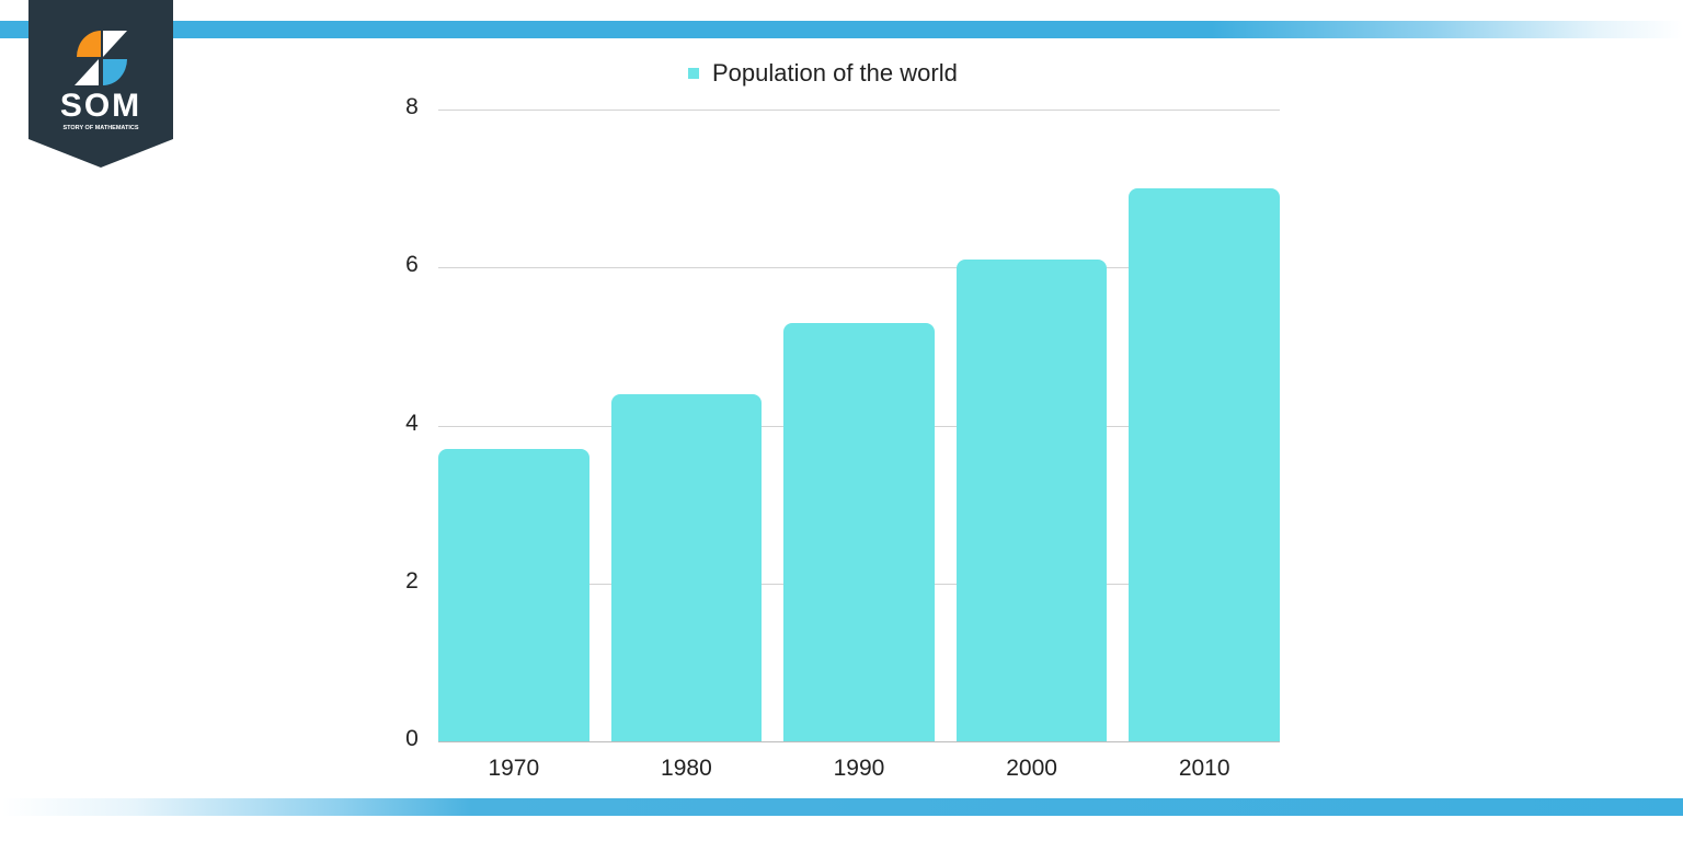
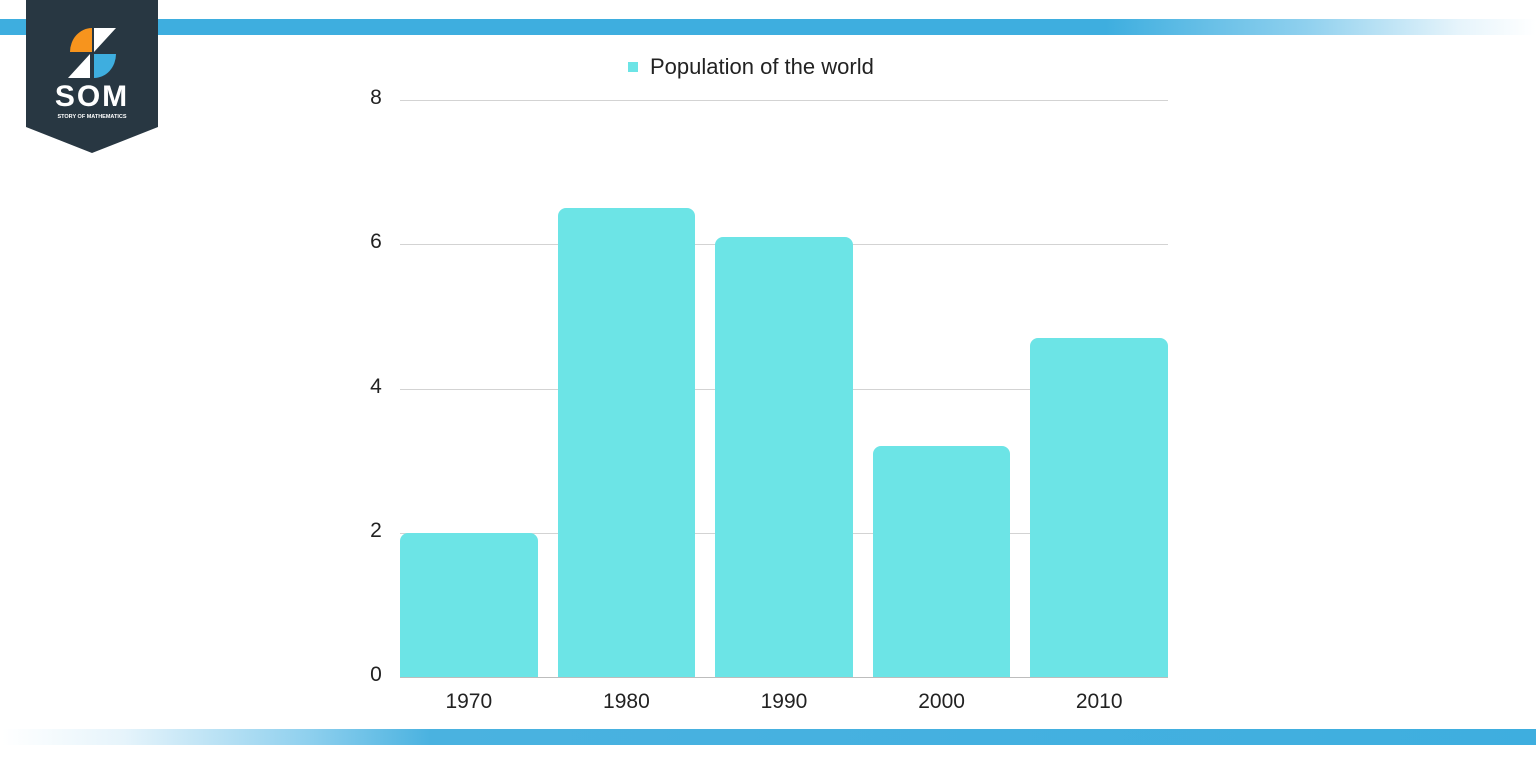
1970: 3.7 -> 2.0
1980: 4.4 -> 6.5
1990: 5.3 -> 6.1
2000: 6.1 -> 3.2
2010: 7.0 -> 4.7
